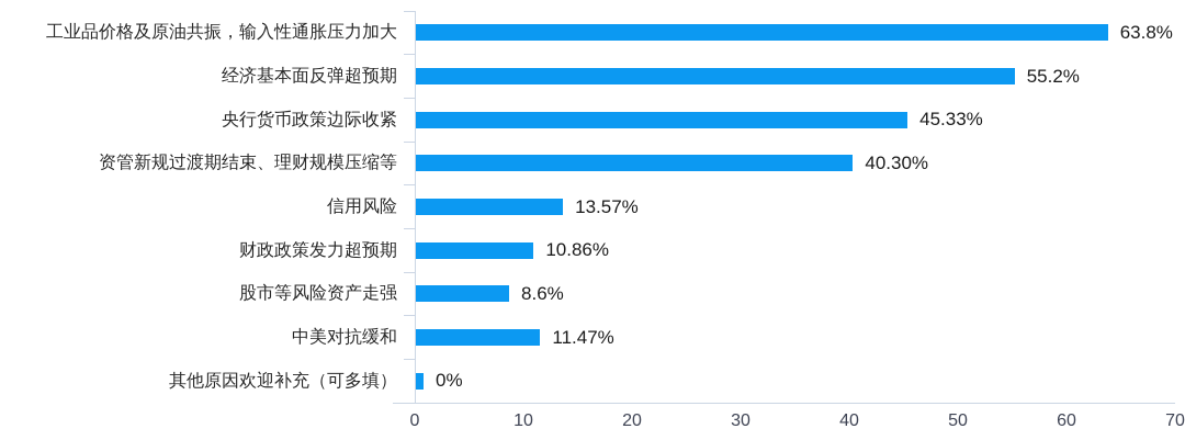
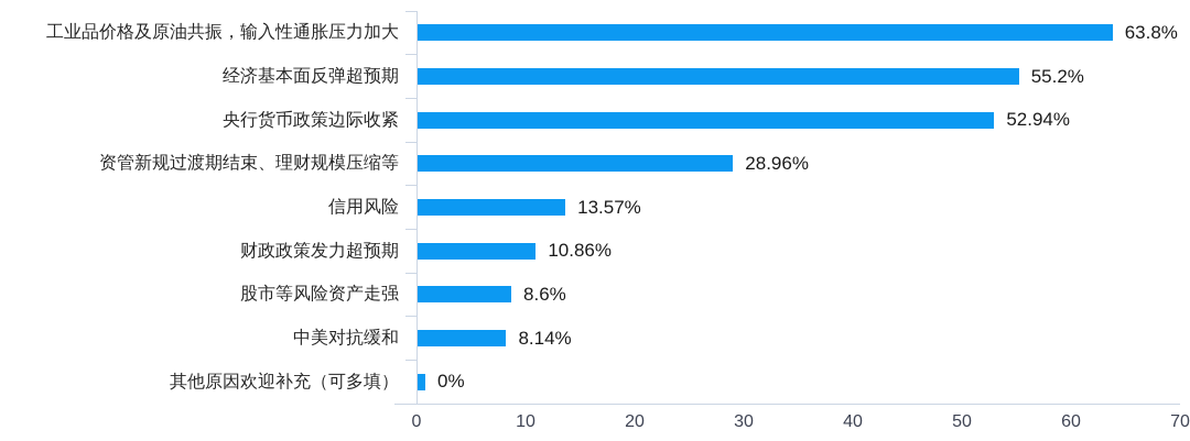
央行货币政策边际收紧: 45.33% -> 52.94%
资管新规过渡期结束、理财规模压缩等: 40.30% -> 28.96%
中美对抗缓和: 11.47% -> 8.14%
